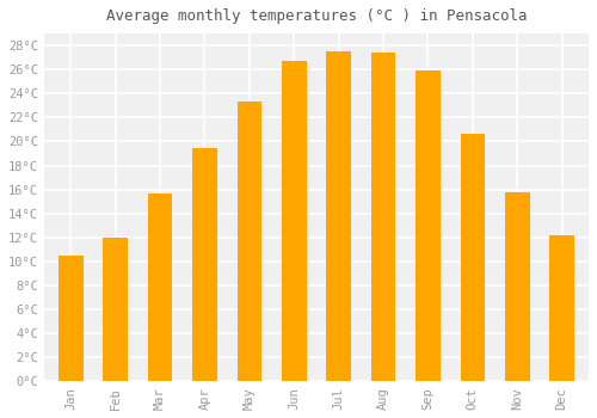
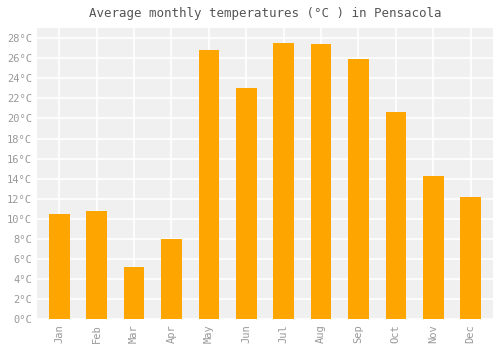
Feb: 12.0°C -> 10.8°C
Mar: 15.7°C -> 5.2°C
Apr: 19.5°C -> 8.0°C
May: 23.3°C -> 26.8°C
Jun: 26.7°C -> 23.0°C
Nov: 15.8°C -> 14.3°C
